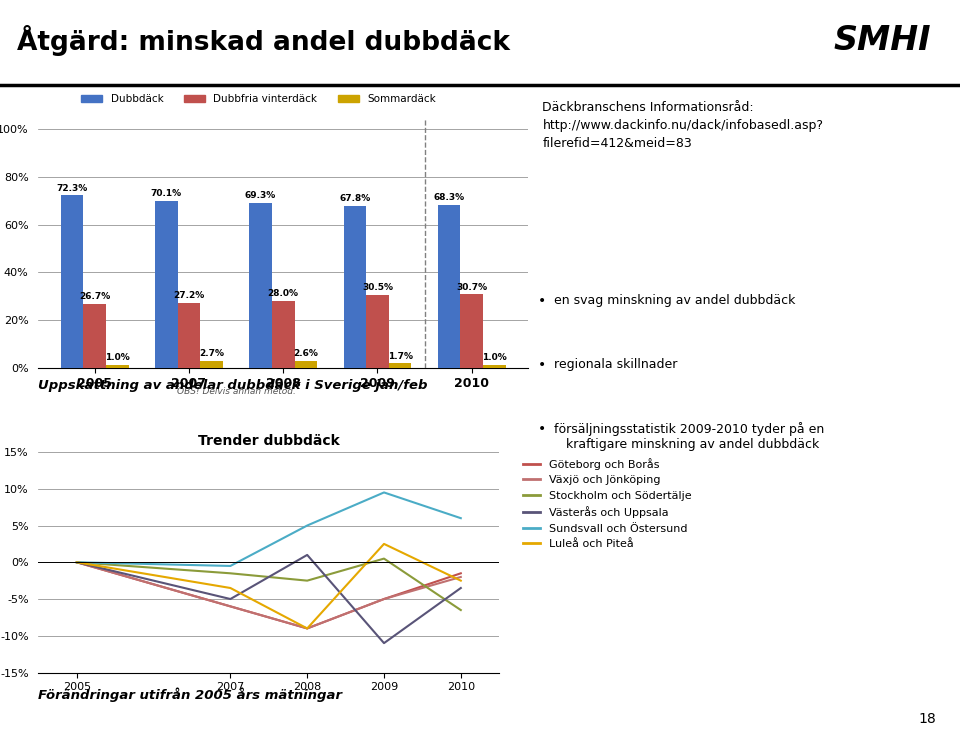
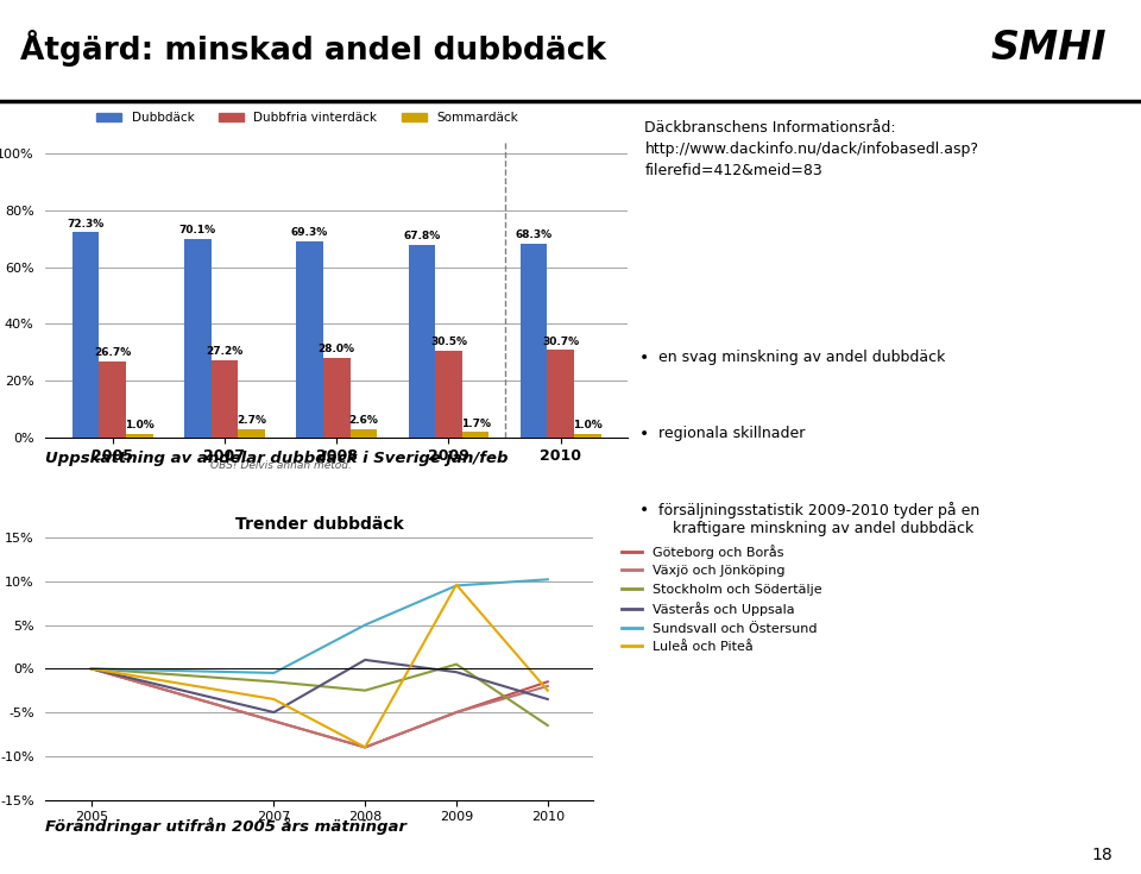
Trender dubbdäck/Västerås och Uppsala/2009: -11.0% -> -0.4%
Trender dubbdäck/Luleå och Piteå/2009: 2.5% -> 9.6%
Trender dubbdäck/Sundsvall och Östersund/2010: 6.0% -> 10.2%
